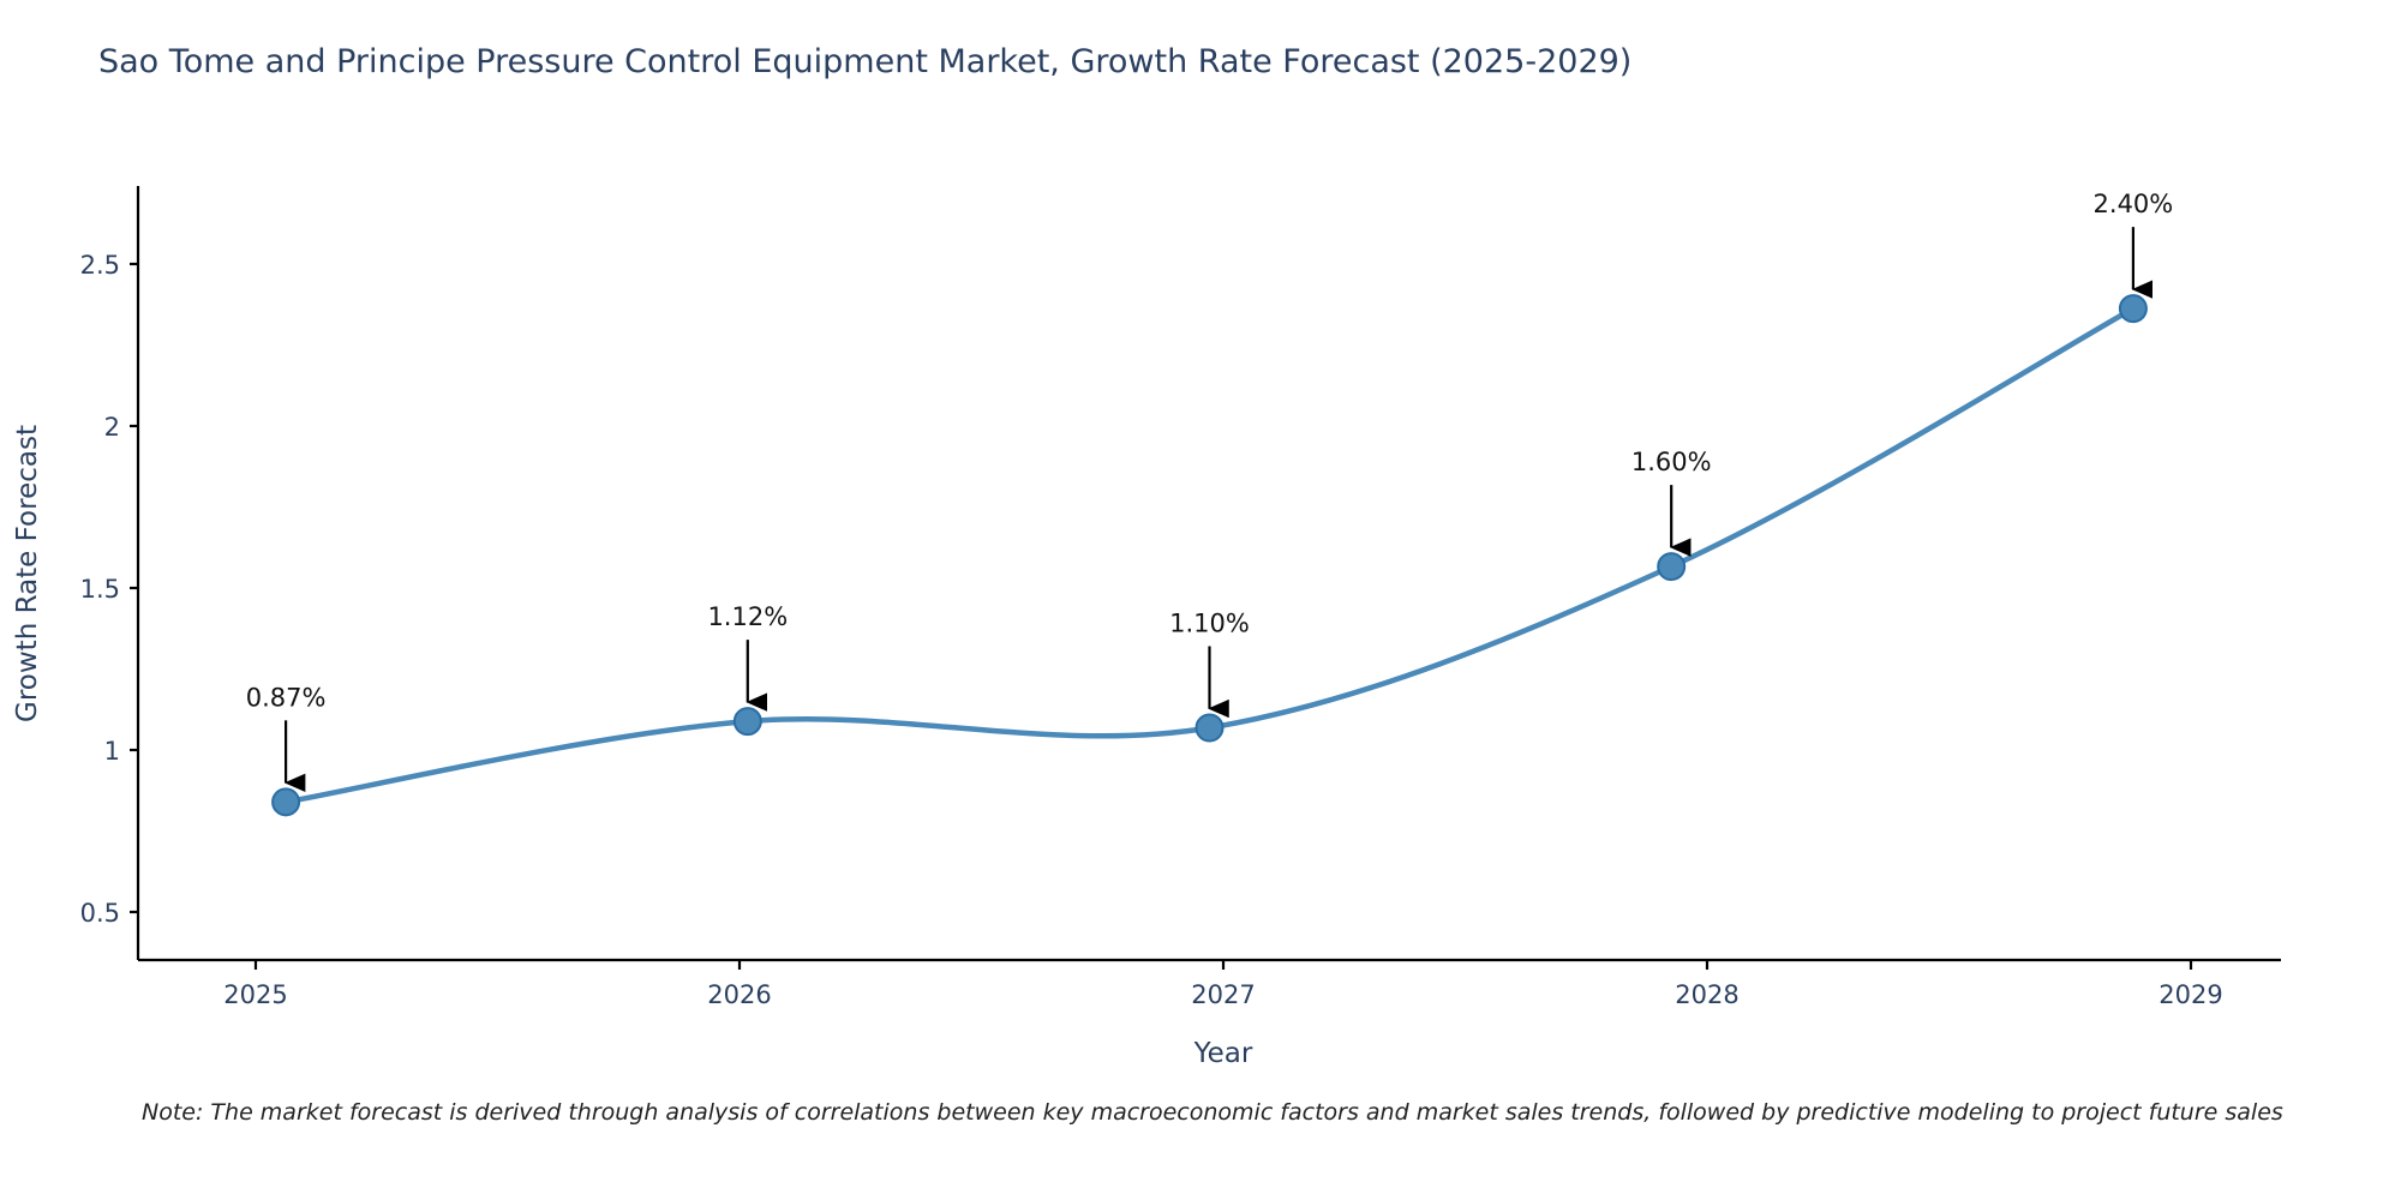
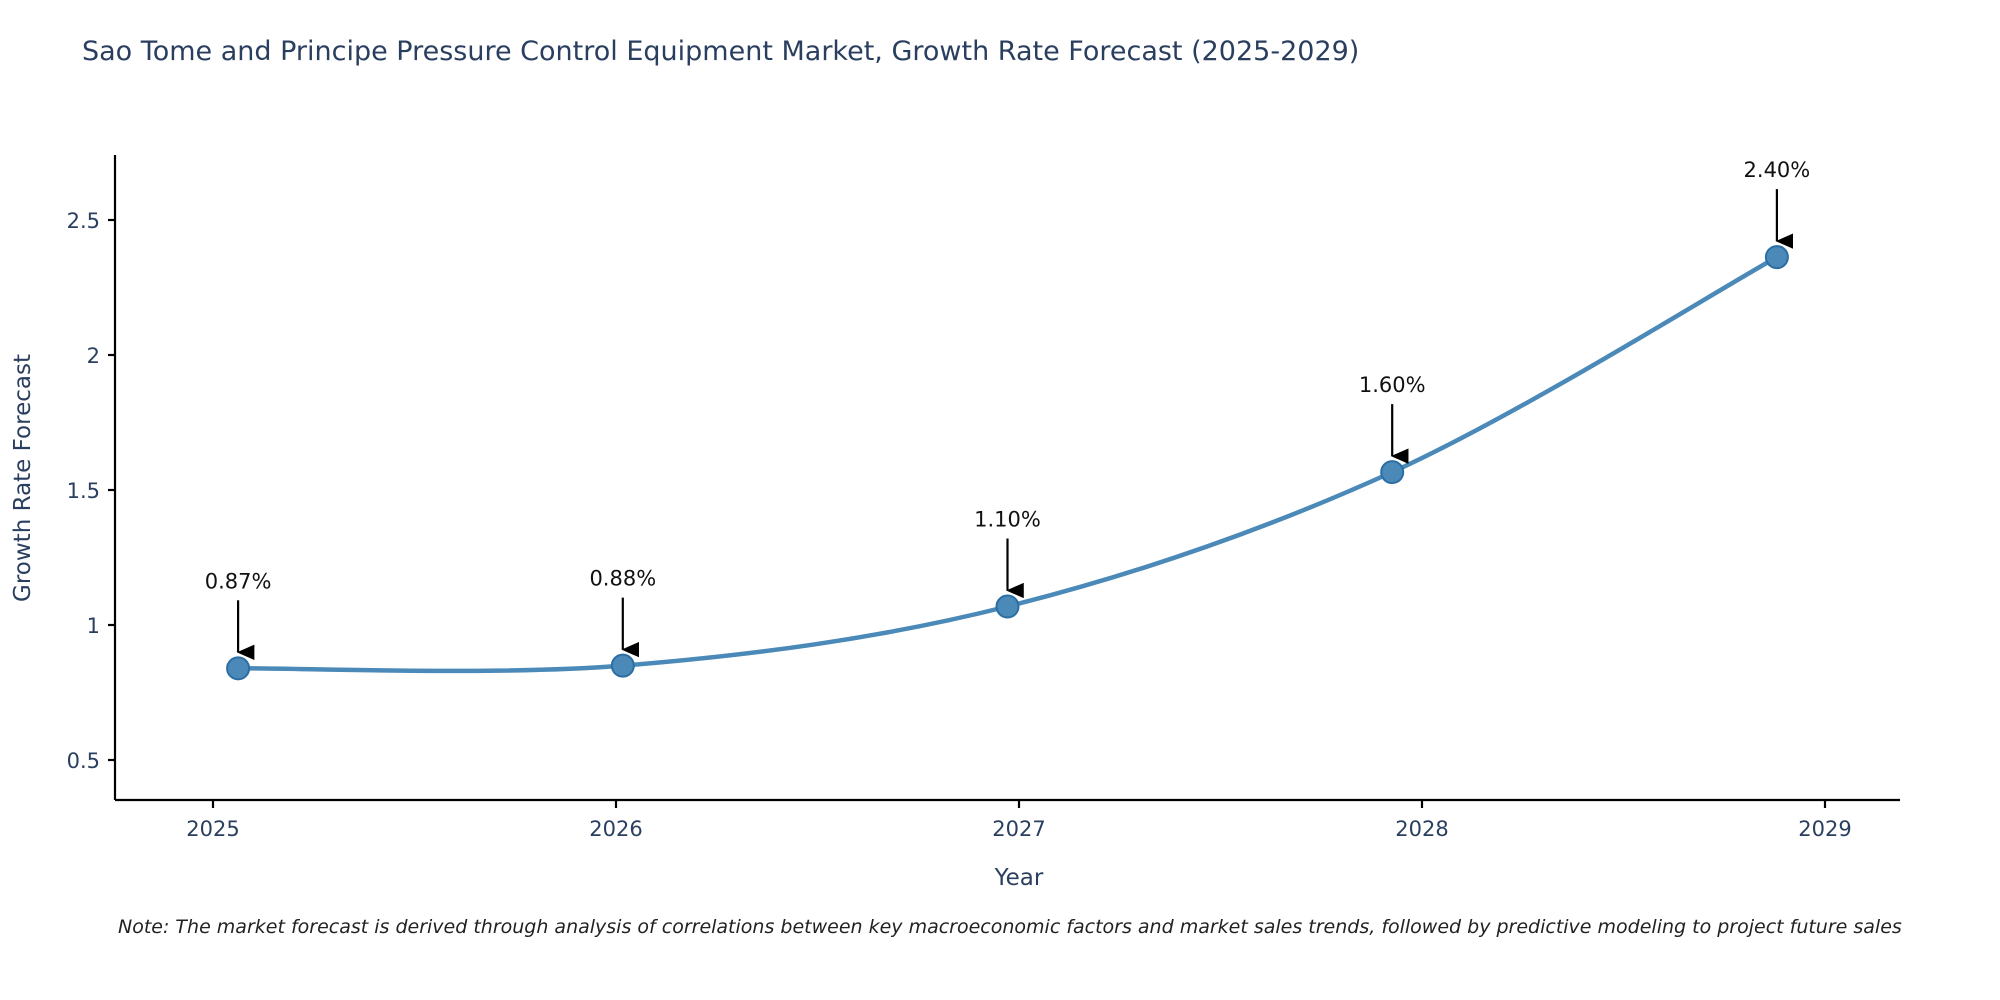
2026: 1.12% -> 0.88%
